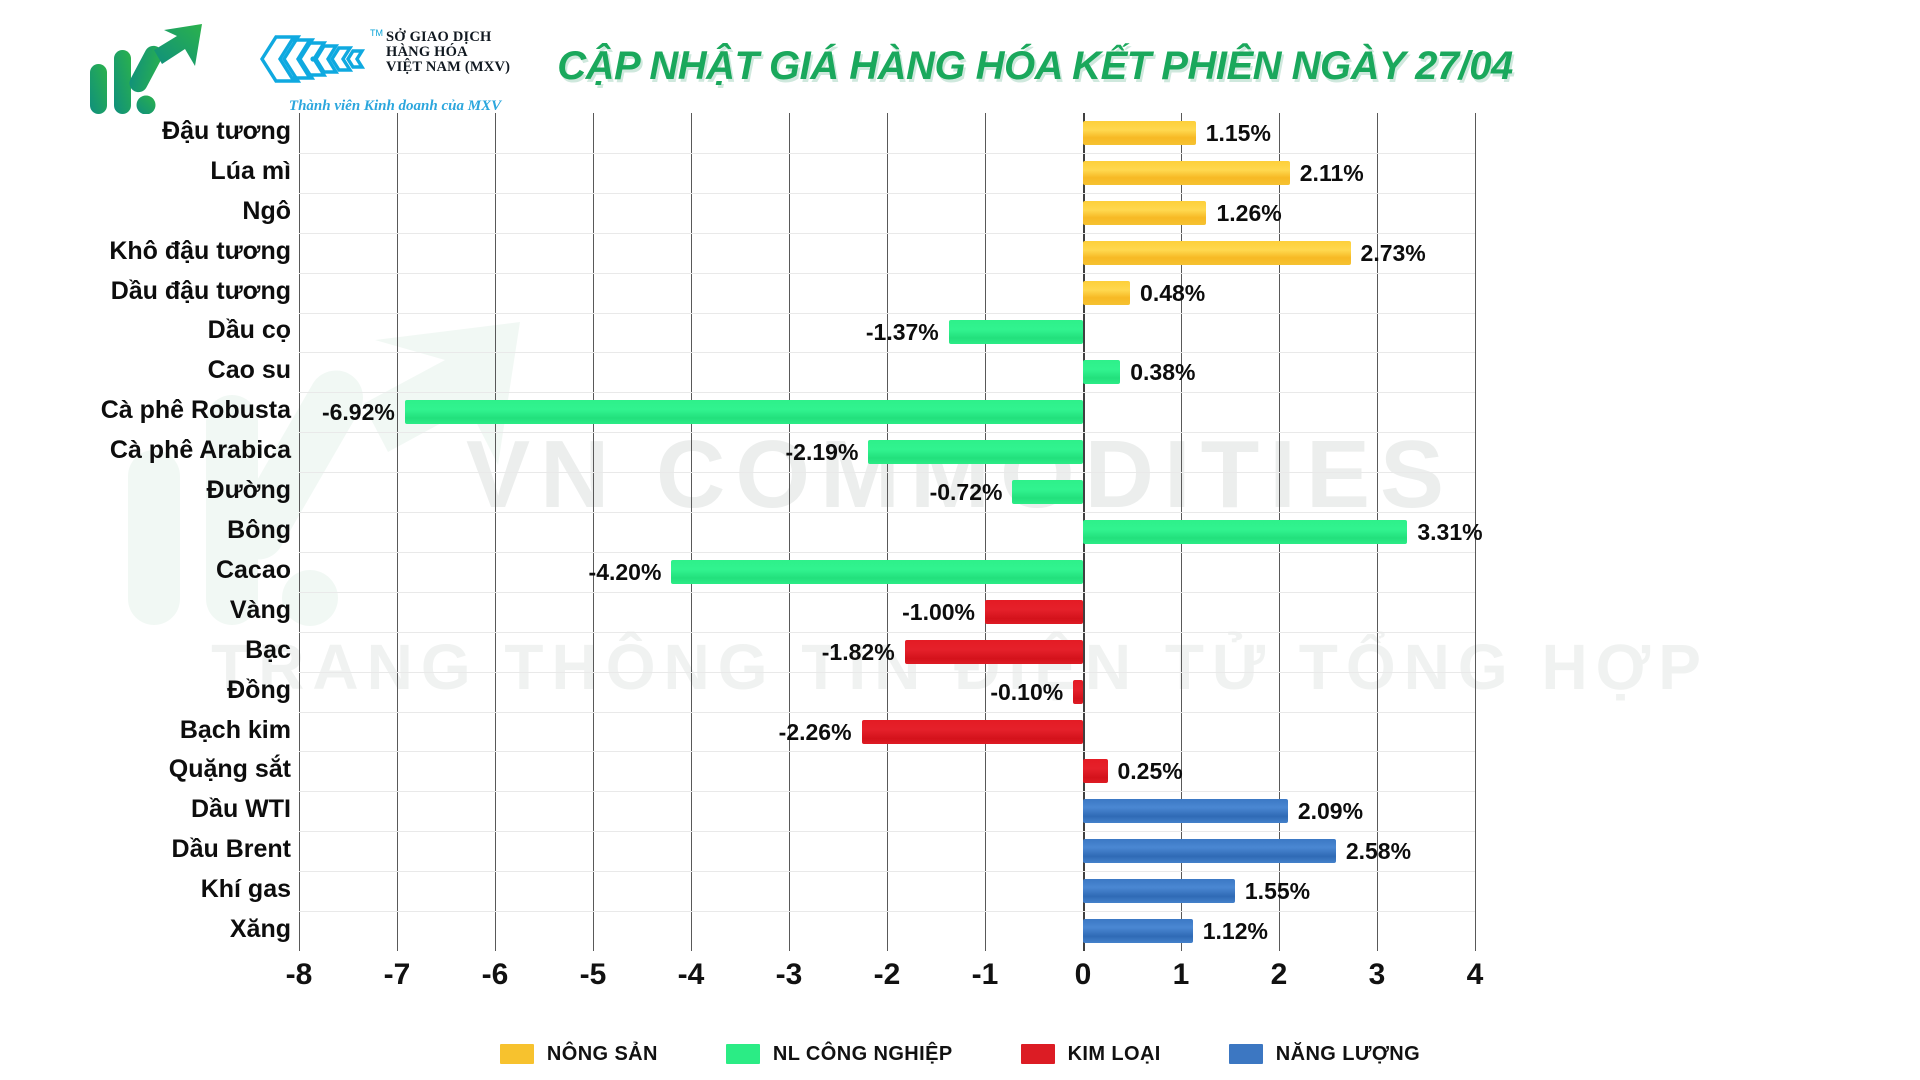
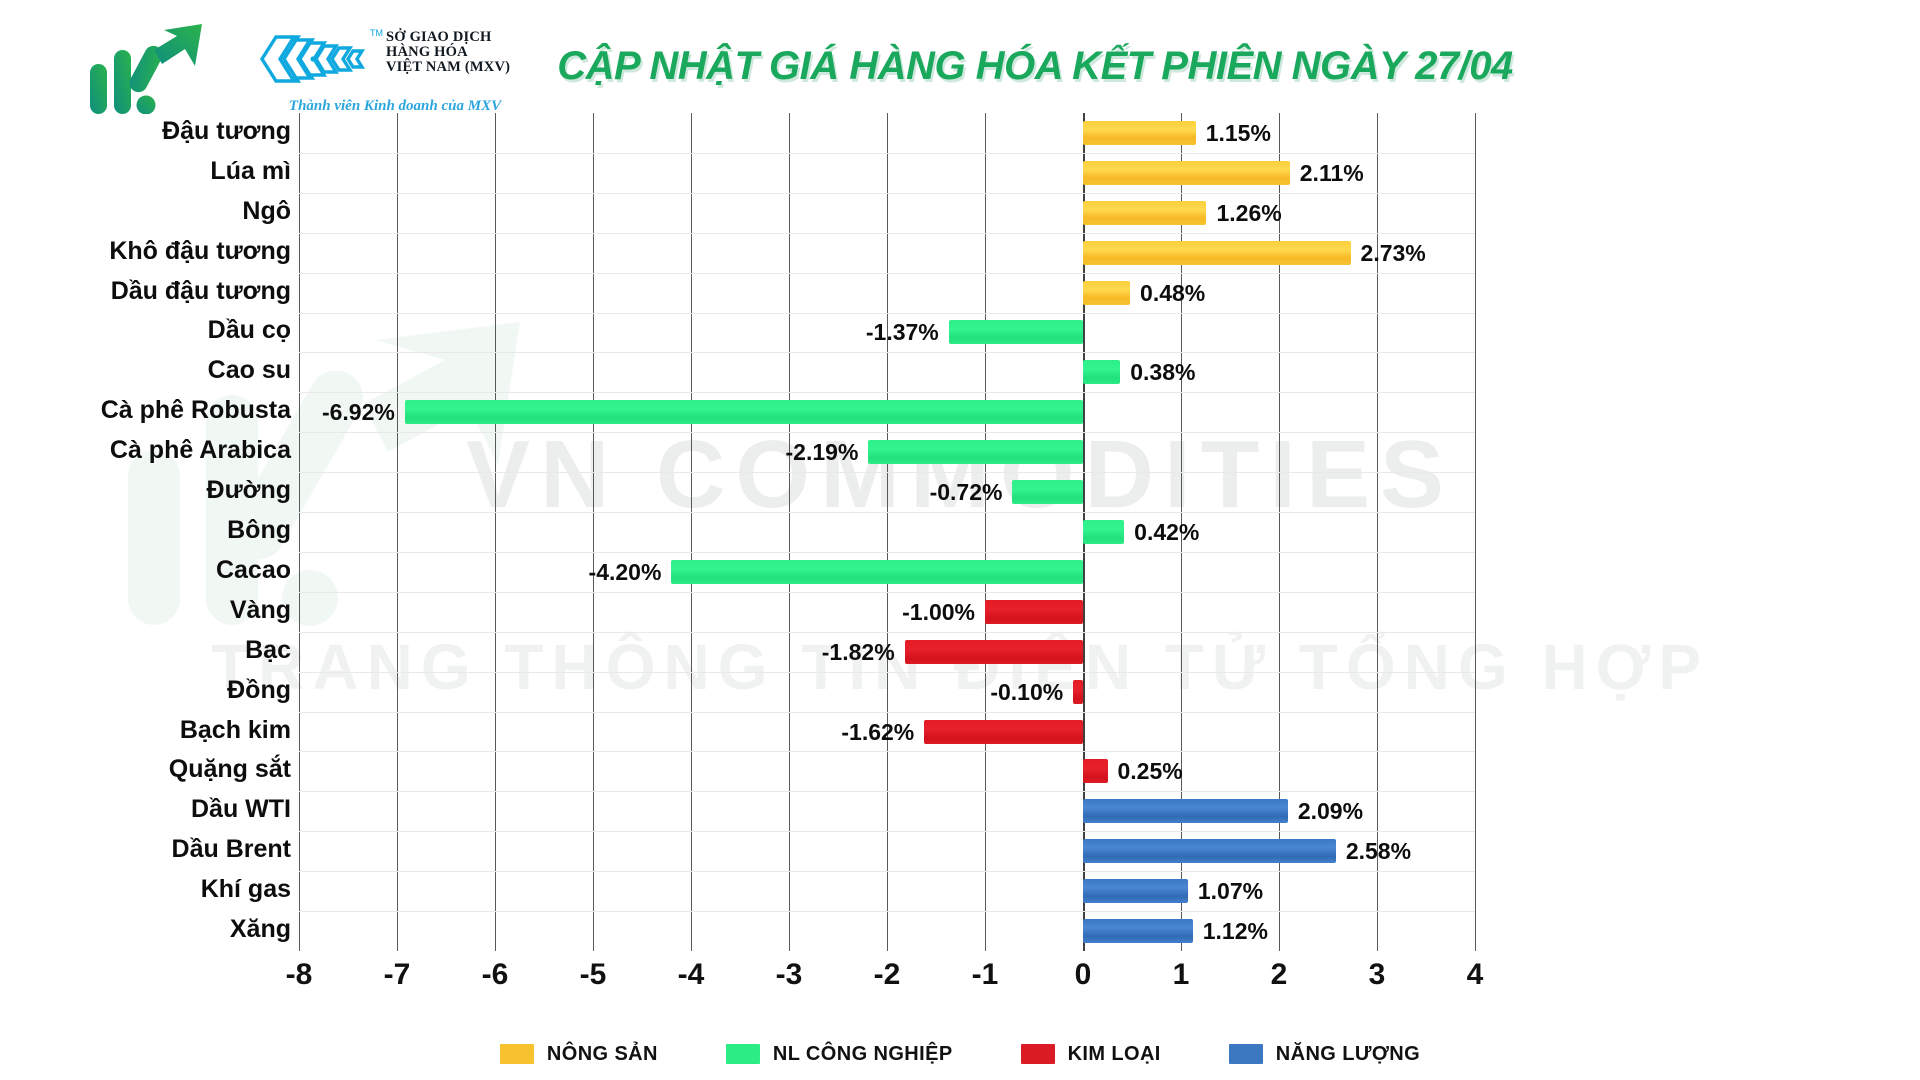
Bông: 3.31% -> 0.42%
Bạch kim: -2.26% -> -1.62%
Khí gas: 1.55% -> 1.07%
